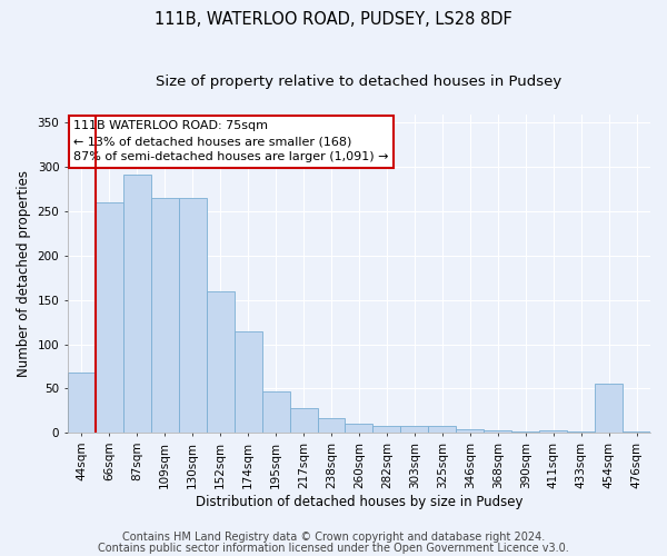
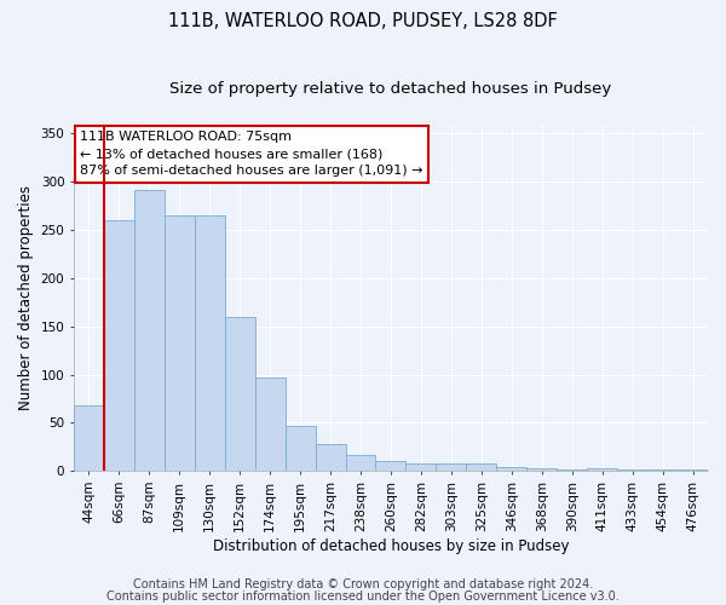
174sqm: 114 -> 97
454sqm: 56 -> 2
